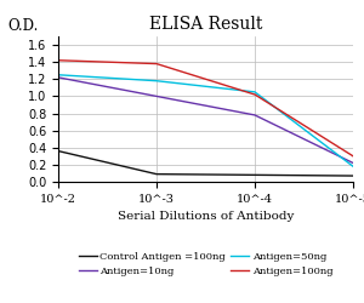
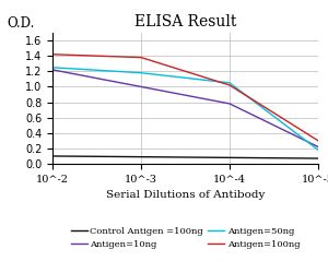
Control Antigen =100ng/10^-2: 0.36 -> 0.10
